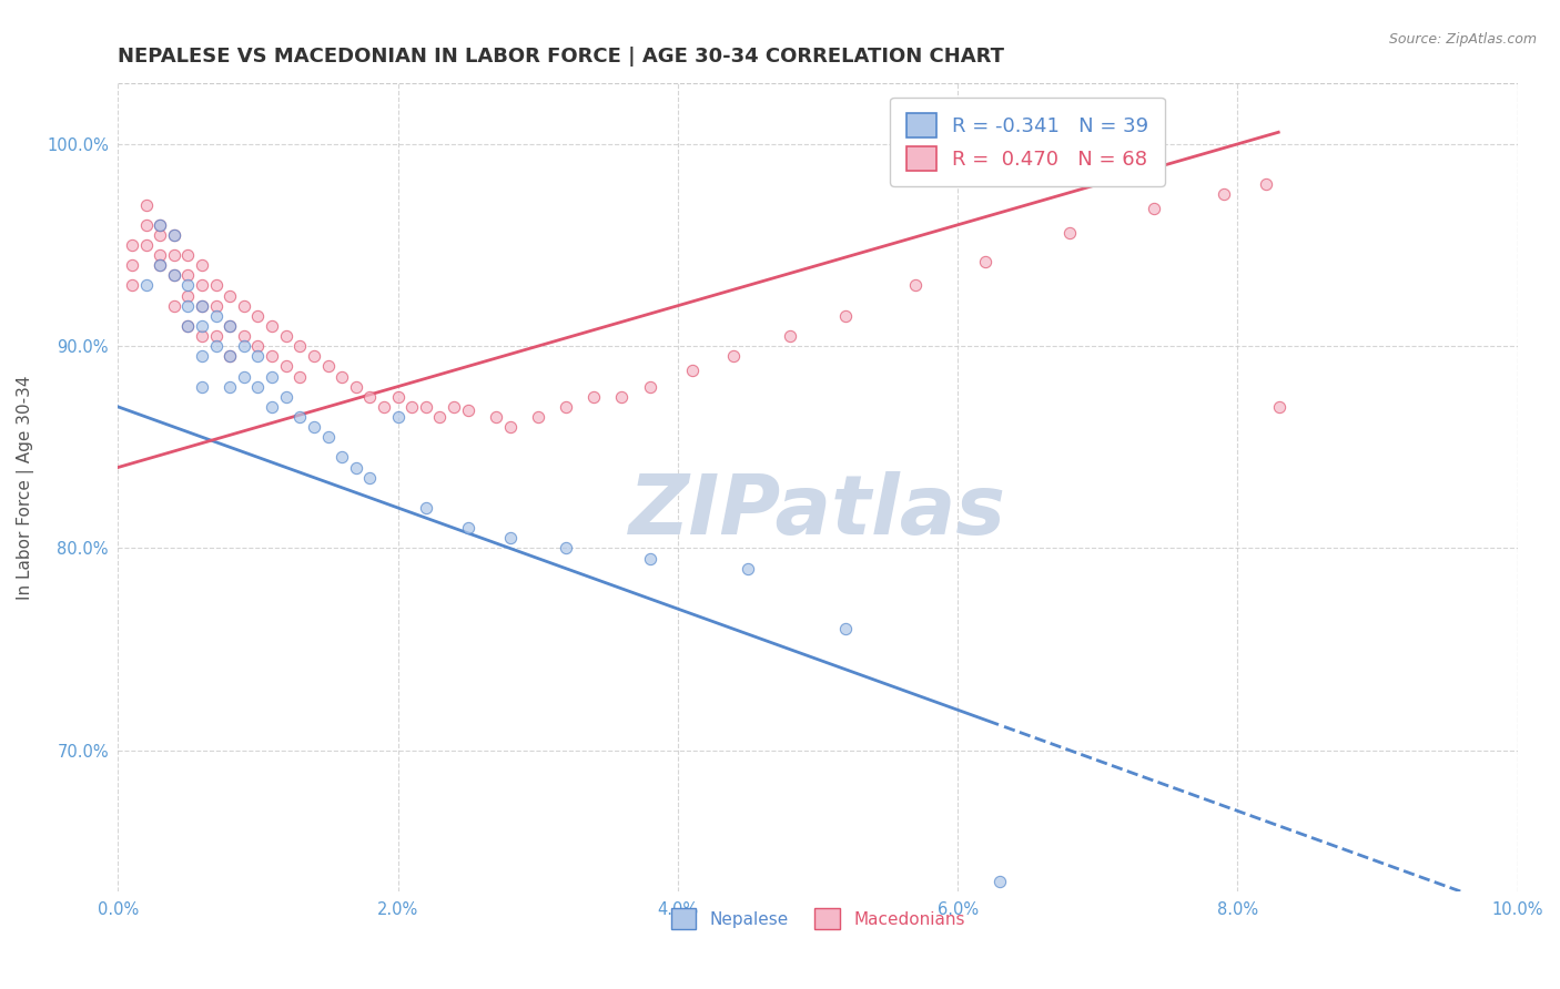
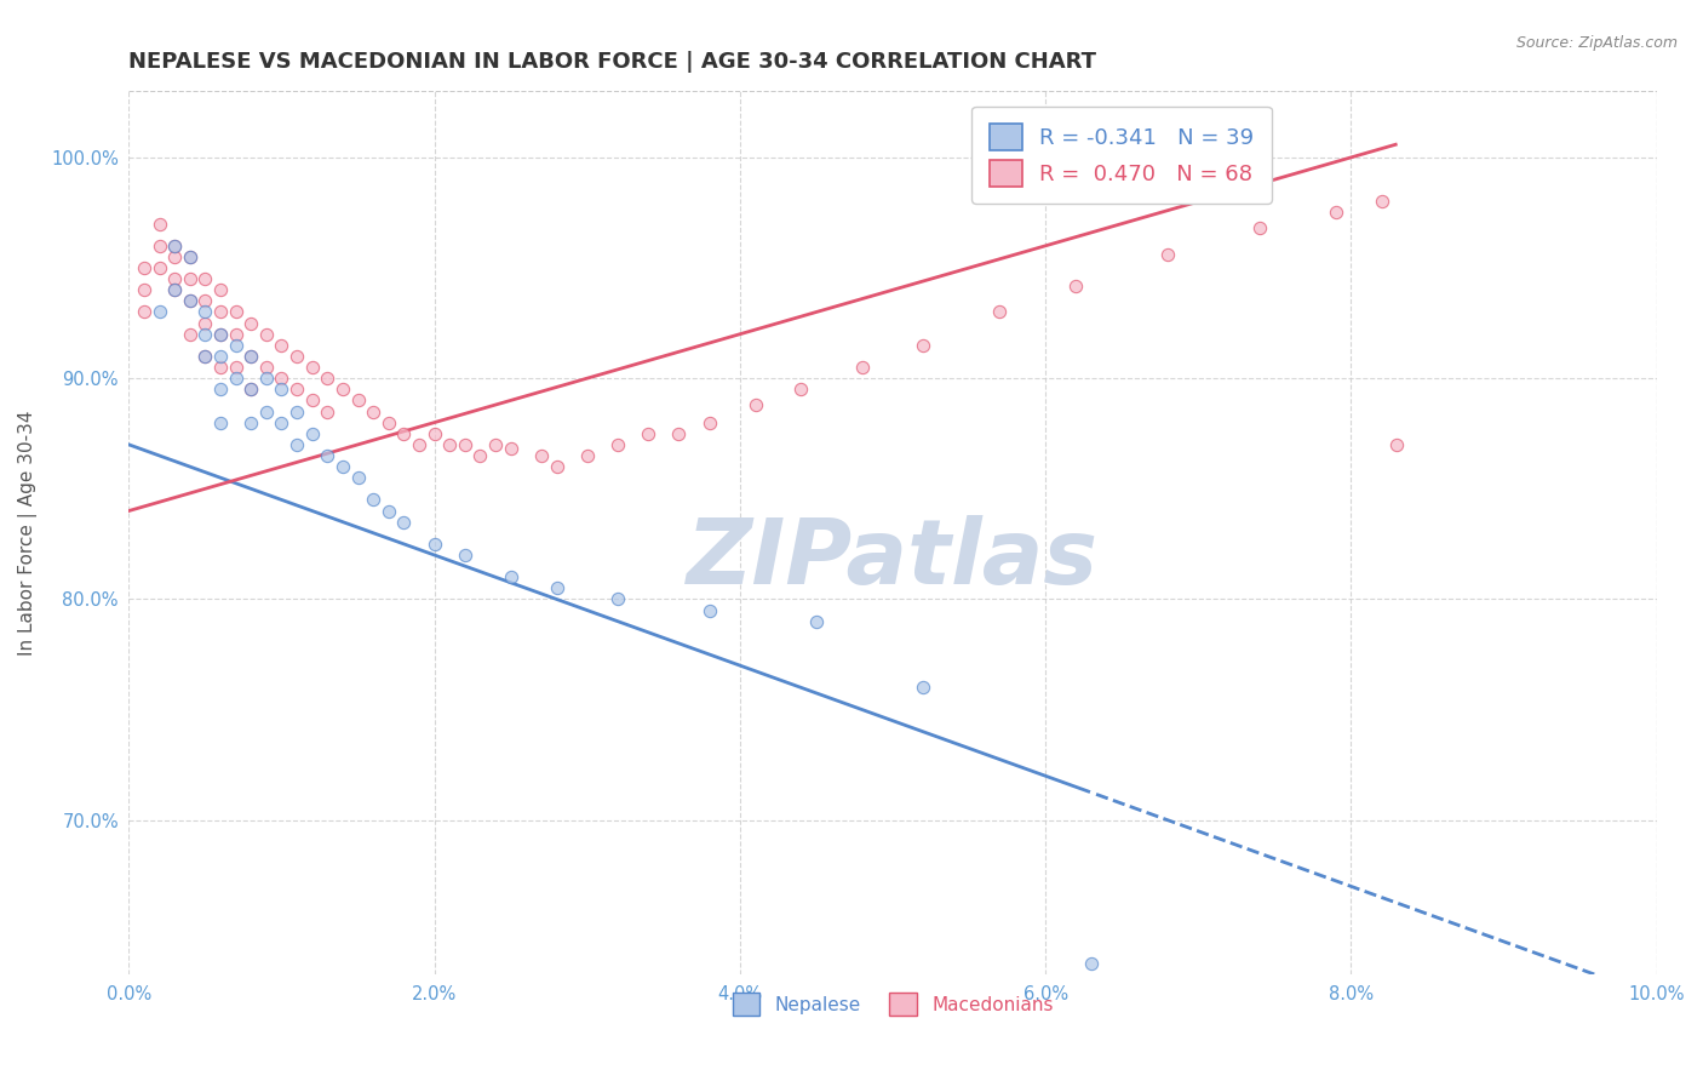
Nepalese/2.0%: 86.5% -> 82.5%
